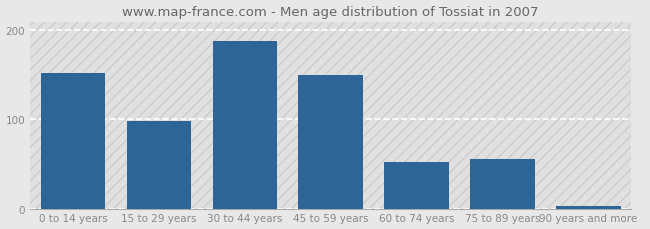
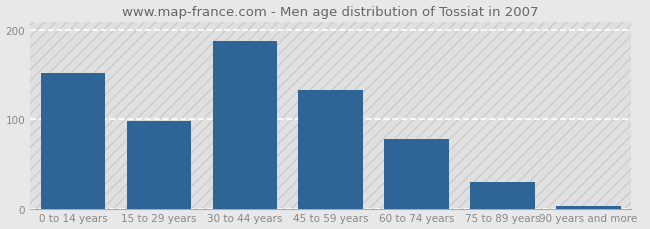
45 to 59 years: 150 -> 133
60 to 74 years: 52 -> 78
75 to 89 years: 56 -> 30
